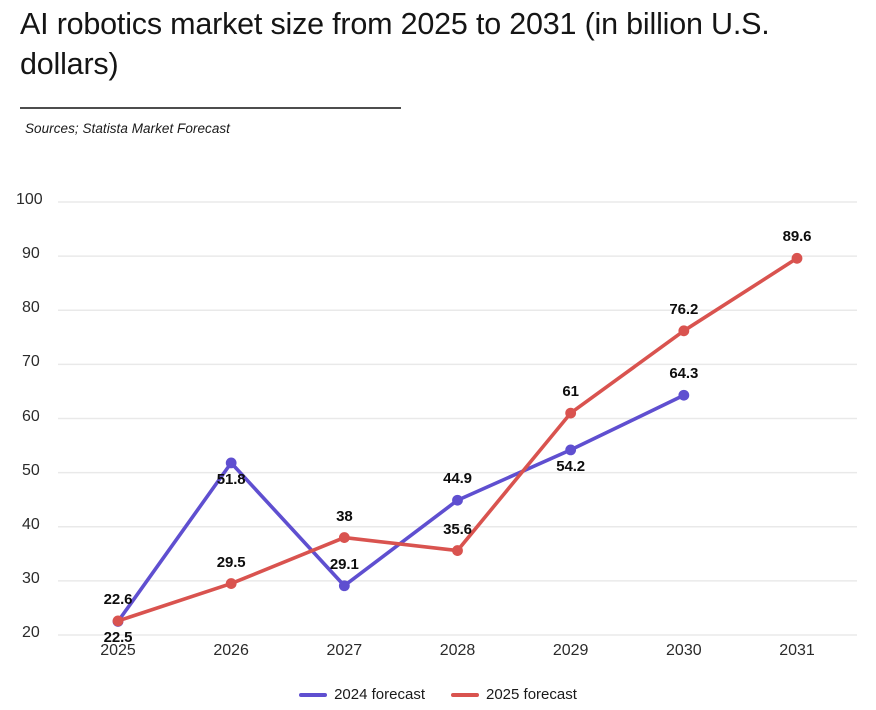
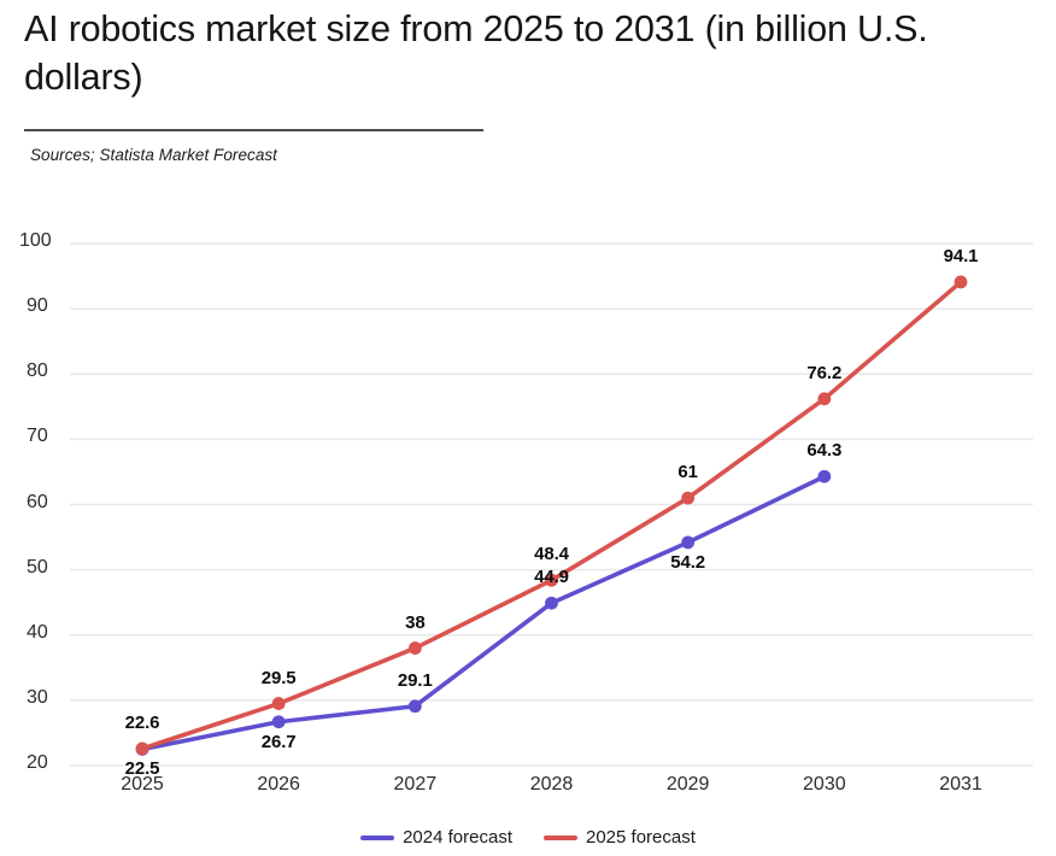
2024 forecast/2026: 51.8 -> 26.7
2025 forecast/2028: 35.6 -> 48.4
2025 forecast/2031: 89.6 -> 94.1
